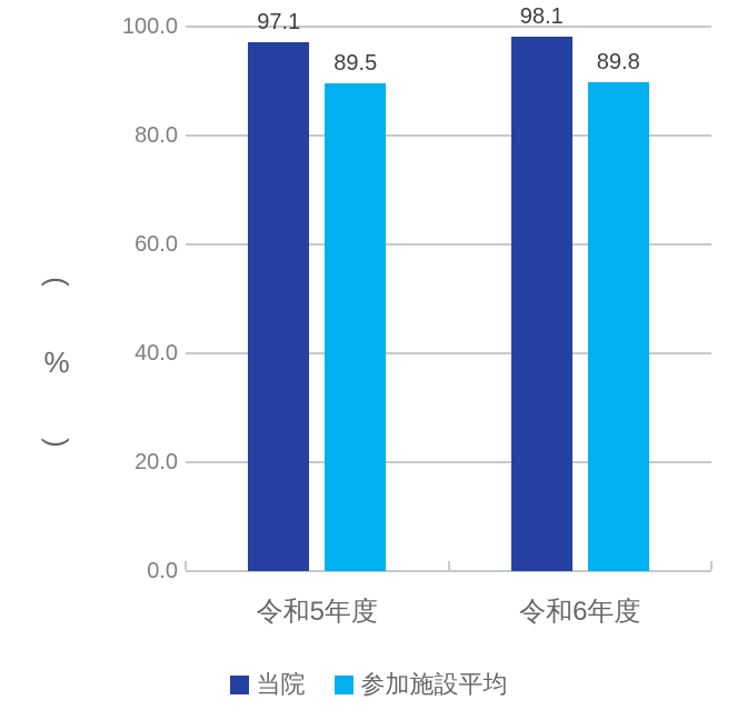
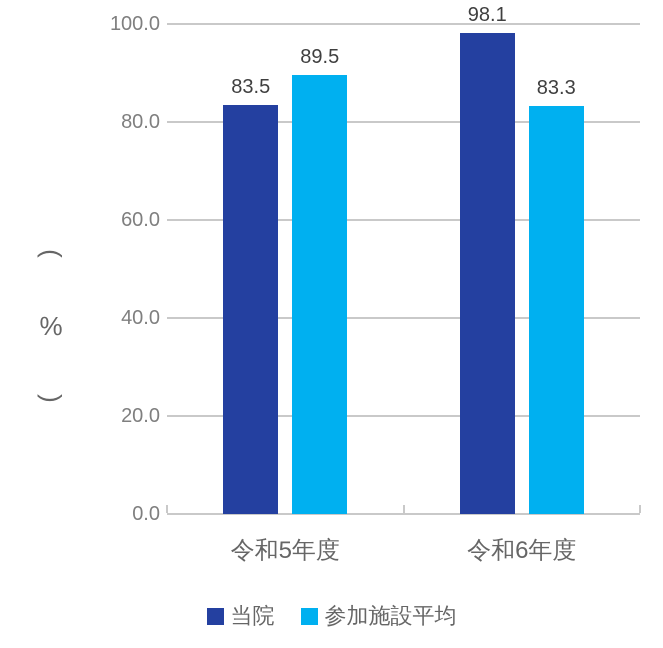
当院/令和5年度: 97.1 -> 83.5
参加施設平均/令和6年度: 89.8 -> 83.3
